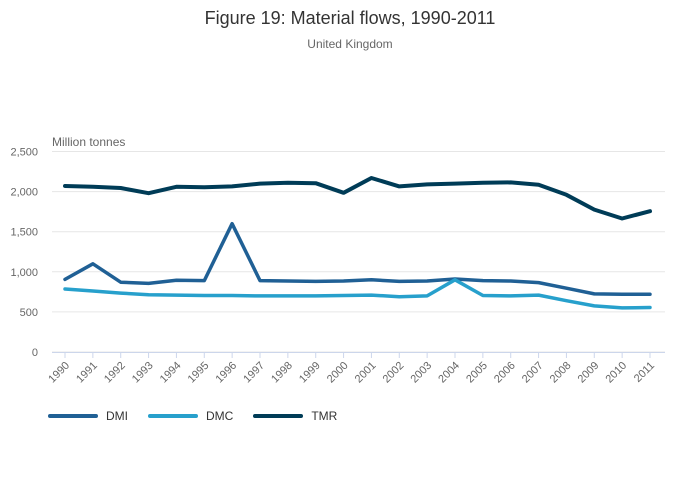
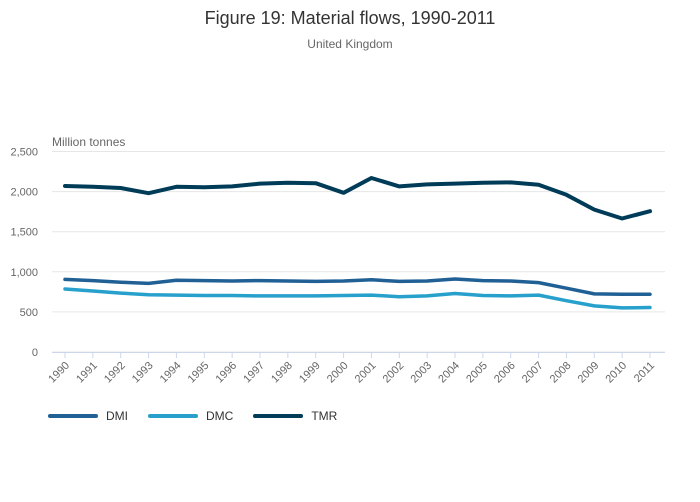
DMI/1991: 1100 -> 900
DMI/1996: 1600 -> 900
DMC/2004: 900 -> 700
